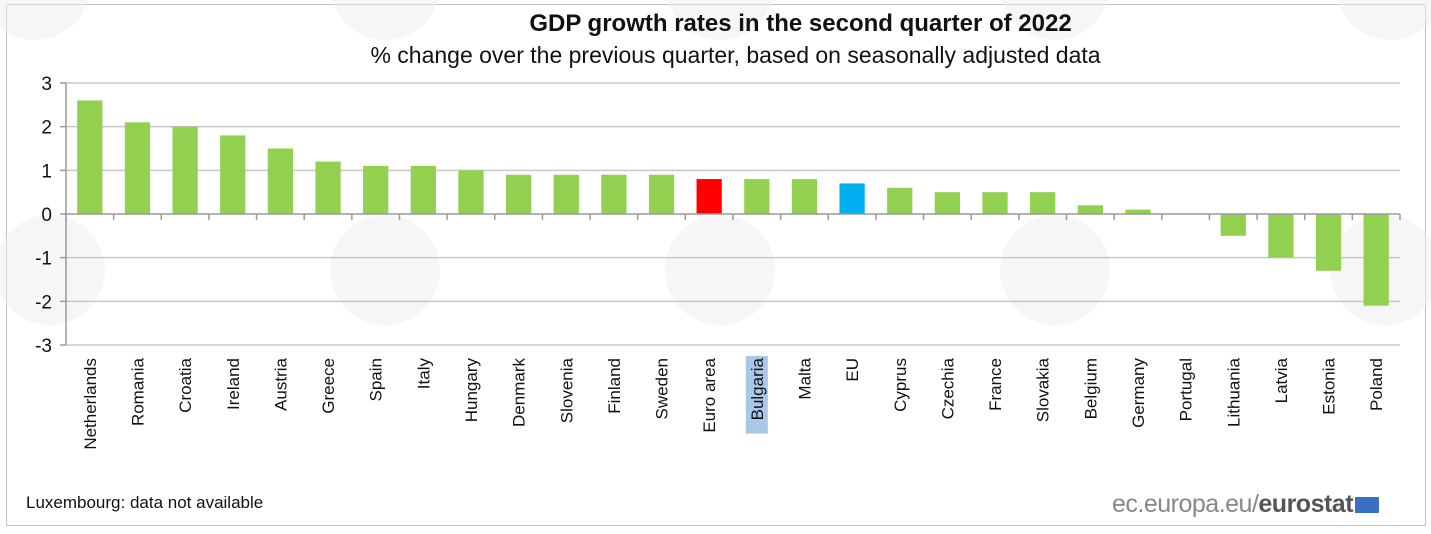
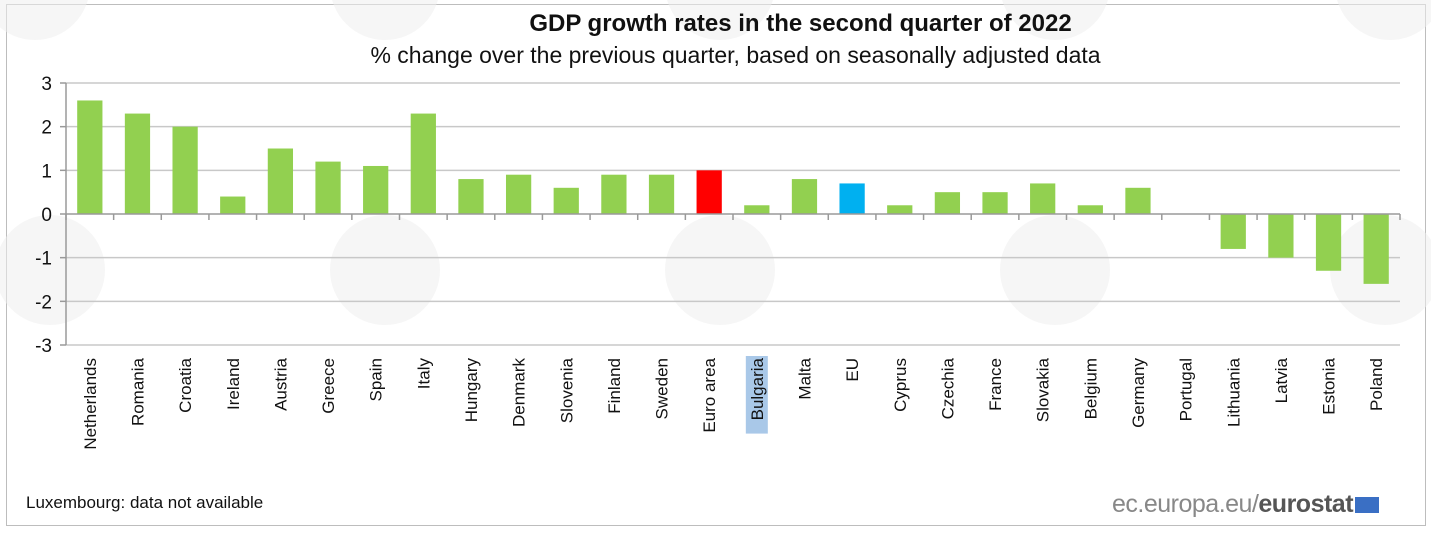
Romania: 2.1 -> 2.3
Ireland: 1.8 -> 0.4
Italy: 1.1 -> 2.3
Hungary: 1.0 -> 0.8
Slovenia: 0.9 -> 0.6
Euro area: 0.8 -> 1.0
Bulgaria: 0.8 -> 0.2
Cyprus: 0.6 -> 0.2
Slovakia: 0.5 -> 0.7
Germany: 0.1 -> 0.6
Lithuania: -0.5 -> -0.8
Poland: -2.1 -> -1.6
